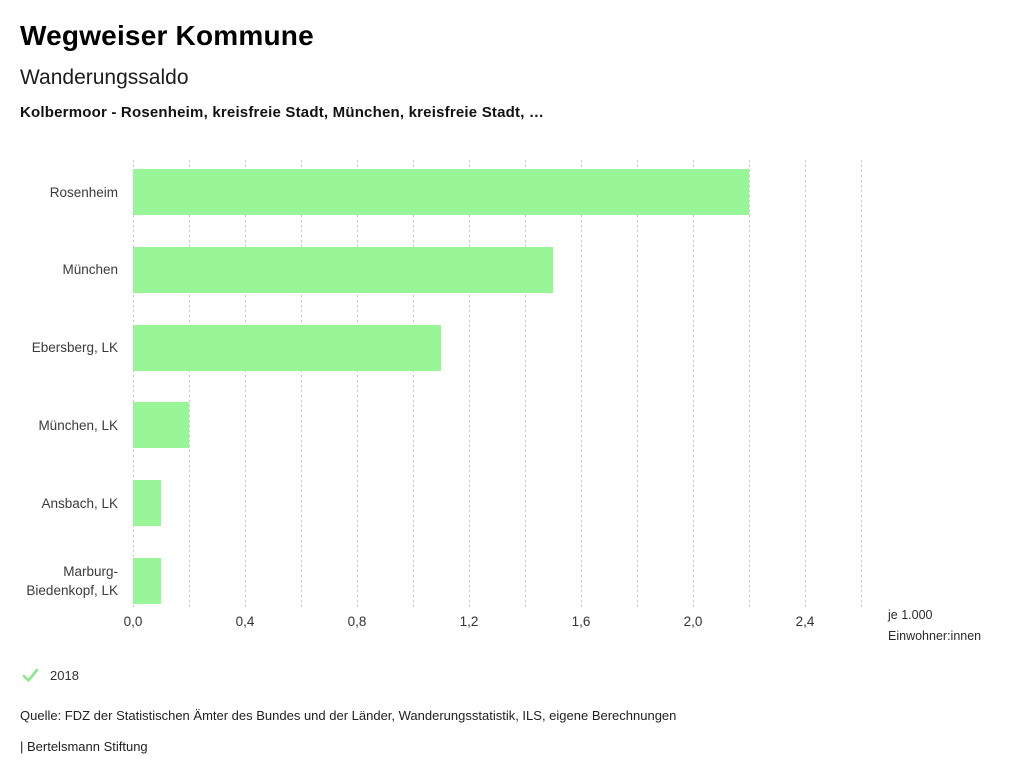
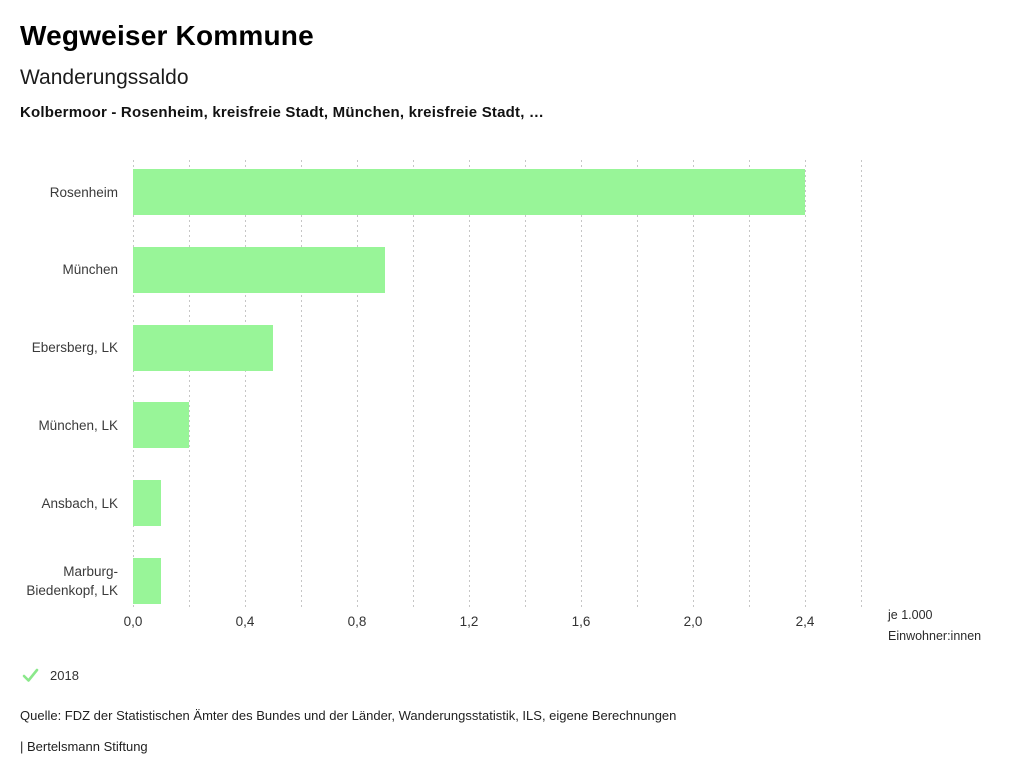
Rosenheim: 2,2 -> 2,4
München: 1,5 -> 0,9
Ebersberg, LK: 1,1 -> 0,5
